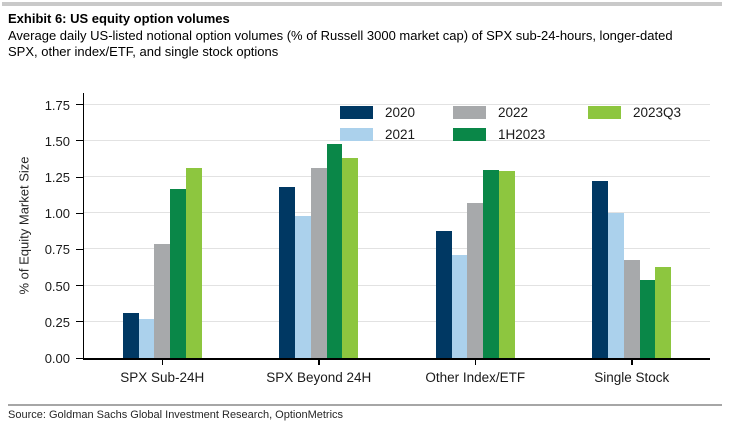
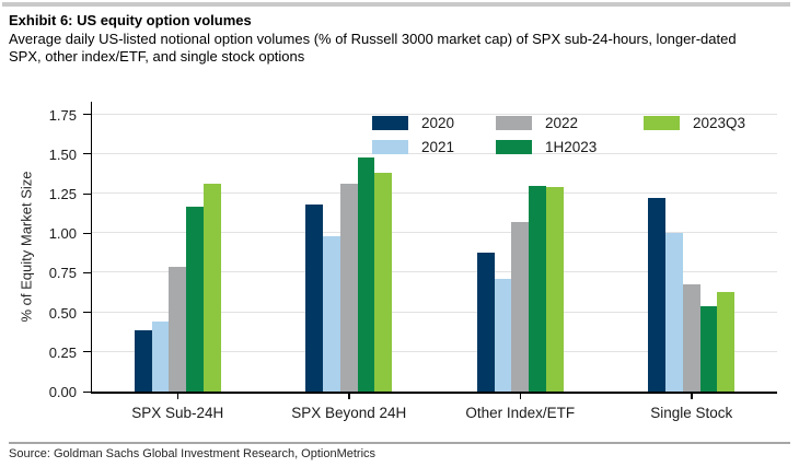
2020/SPX Sub-24H: 0.31 -> 0.39
2021/SPX Sub-24H: 0.27 -> 0.44
